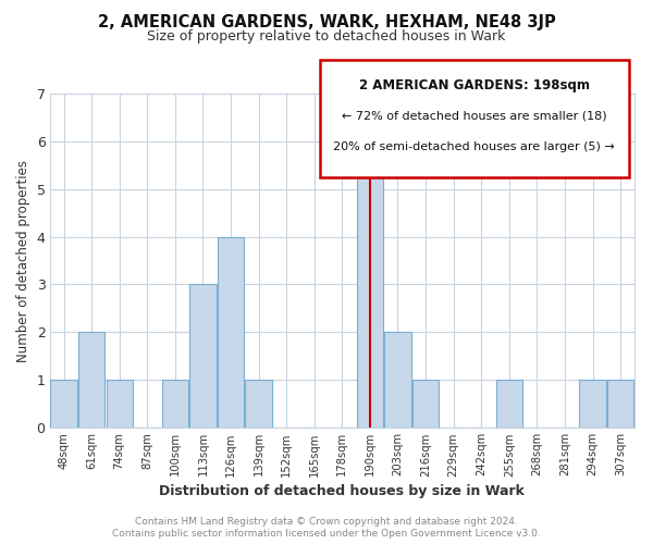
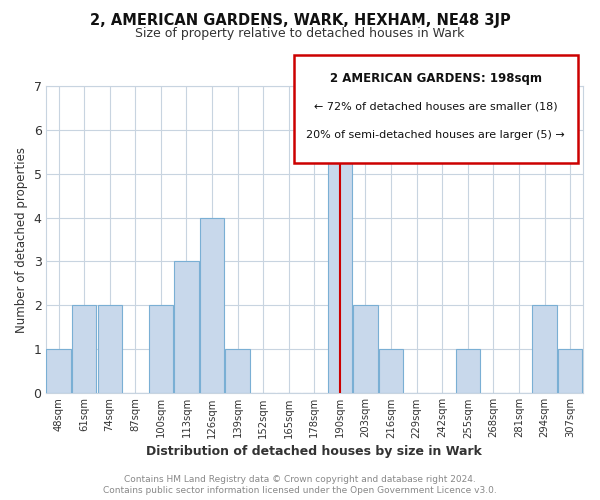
74sqm: 1 -> 2
100sqm: 1 -> 2
294sqm: 1 -> 2
